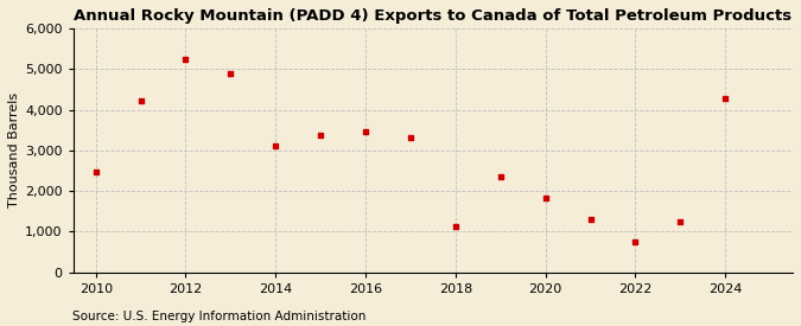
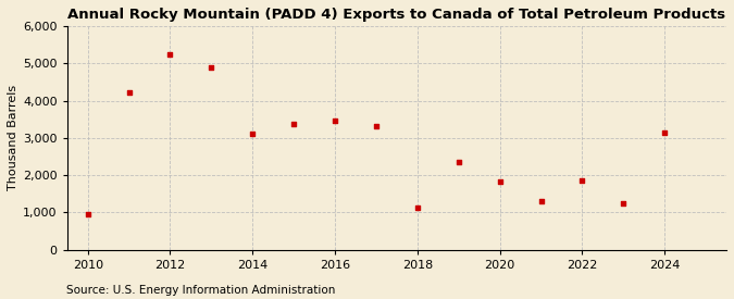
2010: 2,480 -> 950
2022: 760 -> 1,850
2024: 4,270 -> 3,150
